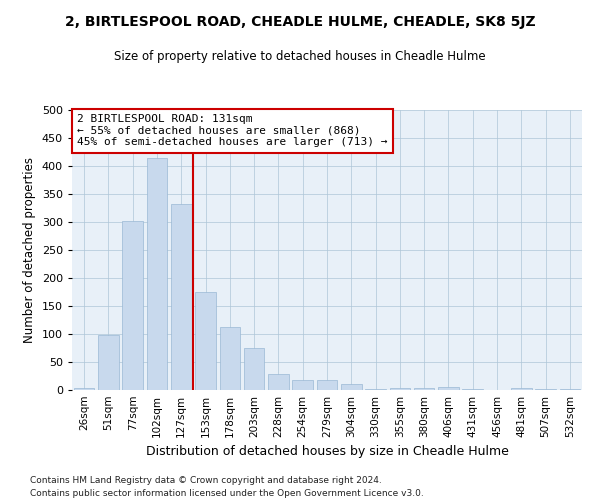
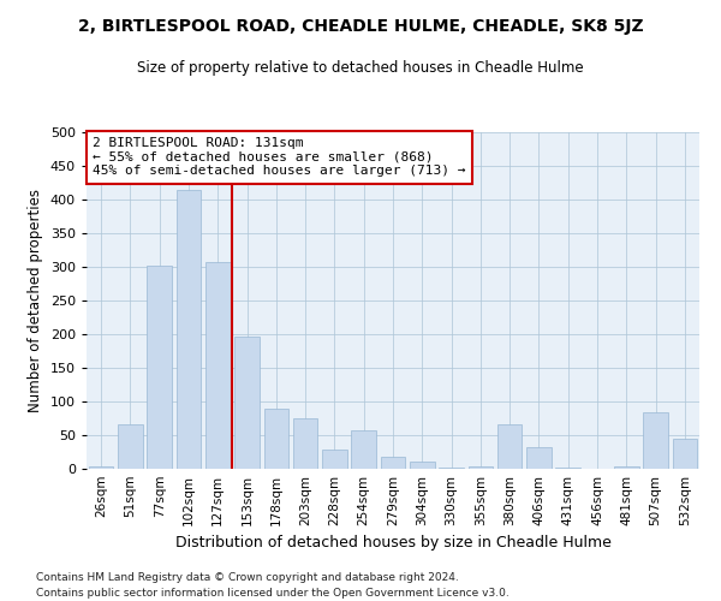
51sqm: 98 -> 66
127sqm: 333 -> 308
153sqm: 175 -> 196
178sqm: 112 -> 90
254sqm: 18 -> 58
380sqm: 3 -> 66
406sqm: 6 -> 32
507sqm: 1 -> 84
532sqm: 1 -> 44
